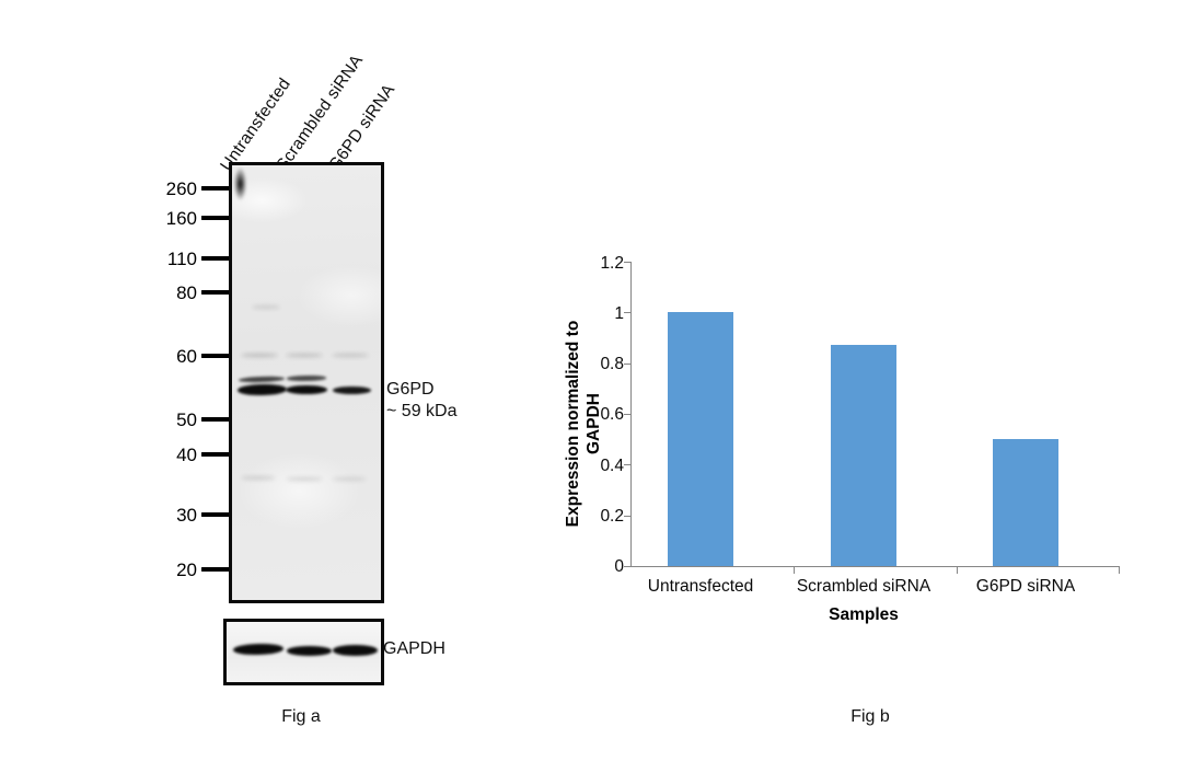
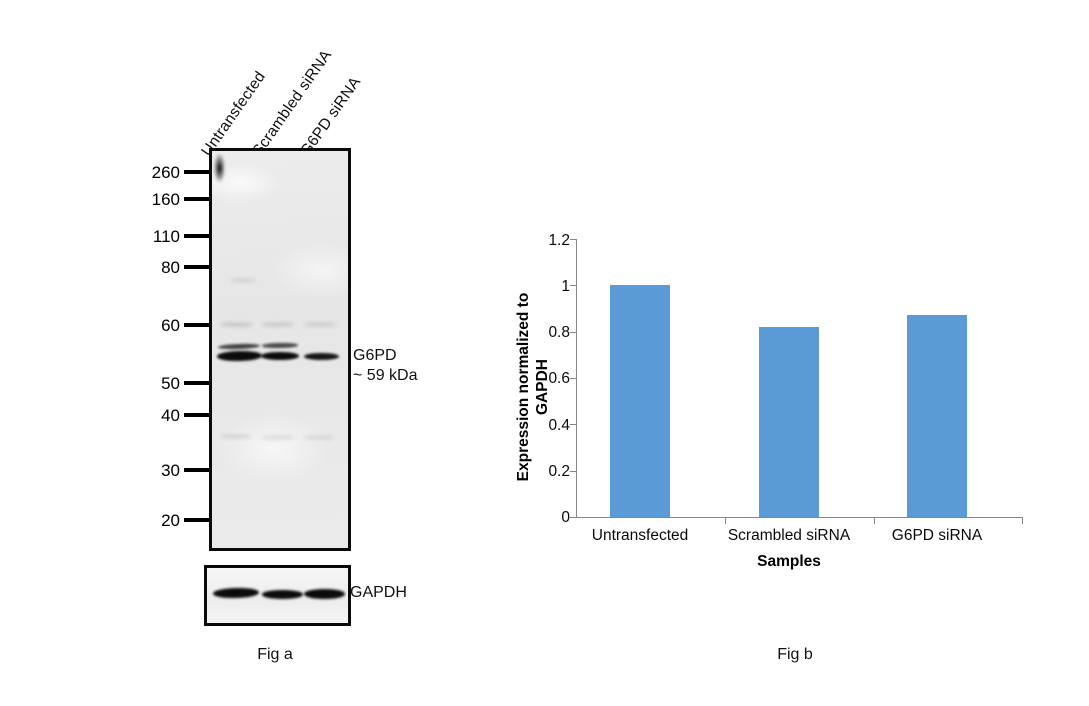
Scrambled siRNA: 0.87 -> 0.82
G6PD siRNA: 0.50 -> 0.87
